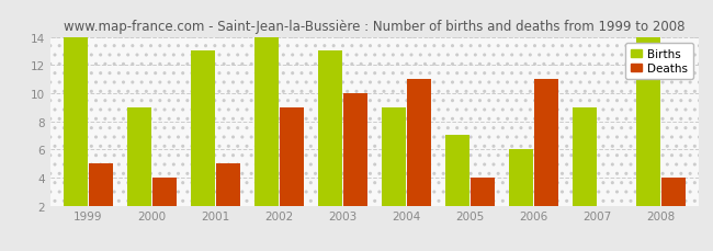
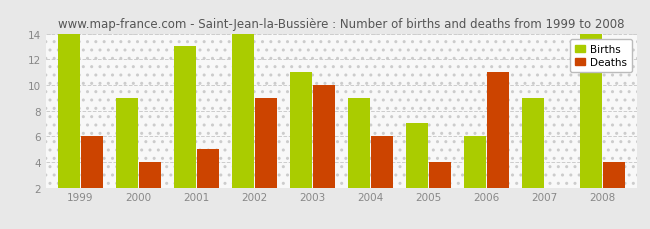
Deaths/1999: 5 -> 6
Births/2003: 13 -> 11
Deaths/2004: 11 -> 6
